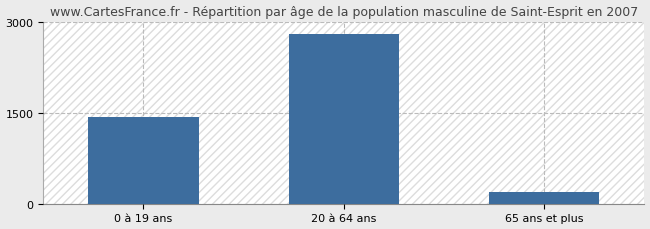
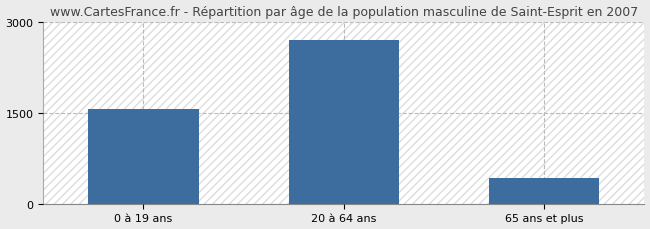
0 à 19 ans: 1430 -> 1560
20 à 64 ans: 2800 -> 2700
65 ans et plus: 200 -> 420
